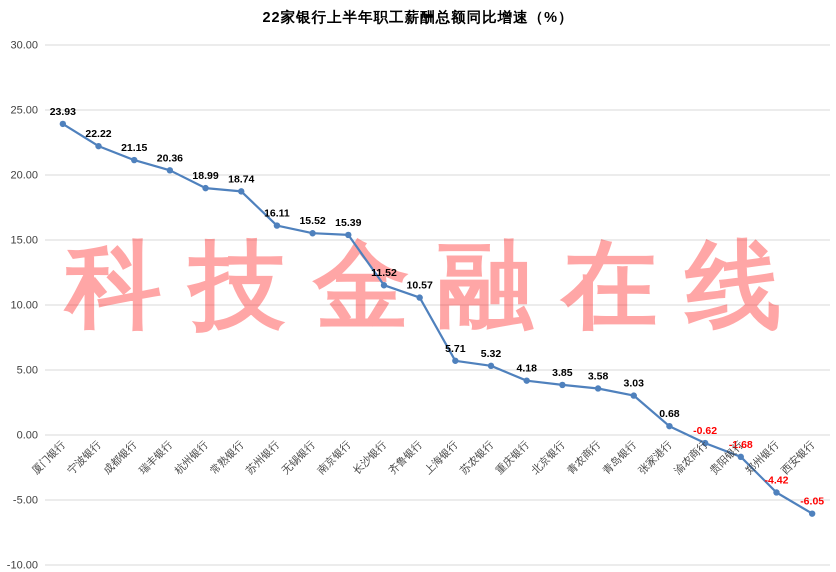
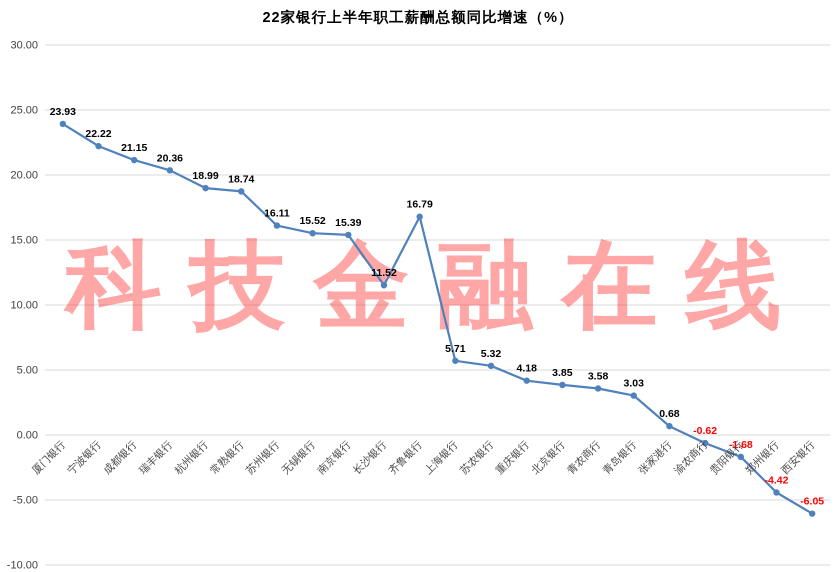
齐鲁银行: 10.57 -> 16.79
